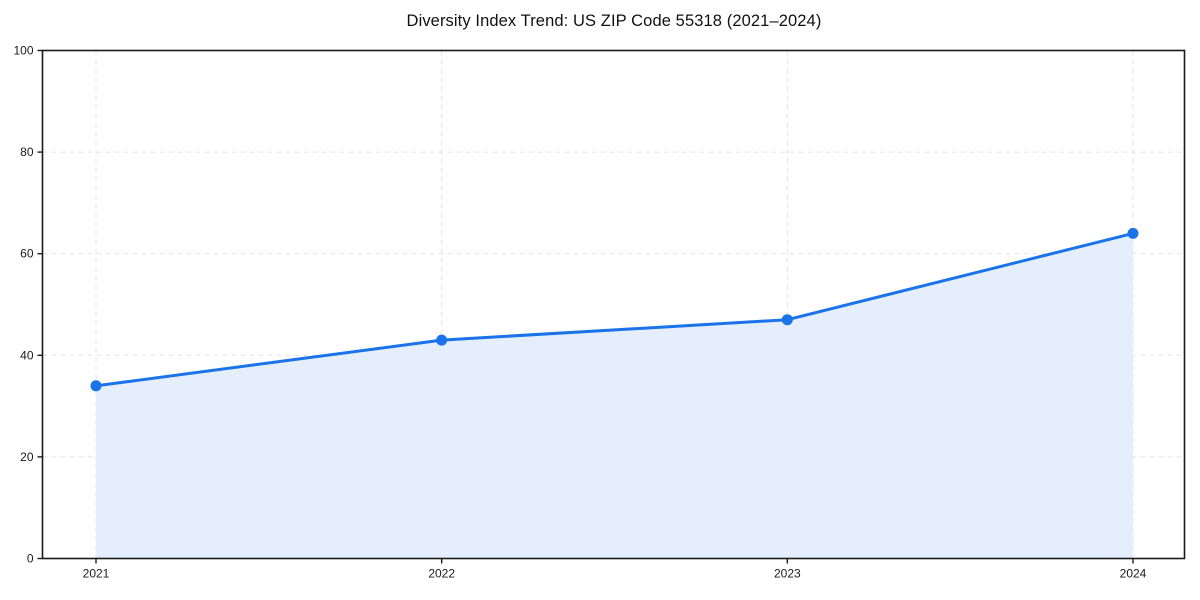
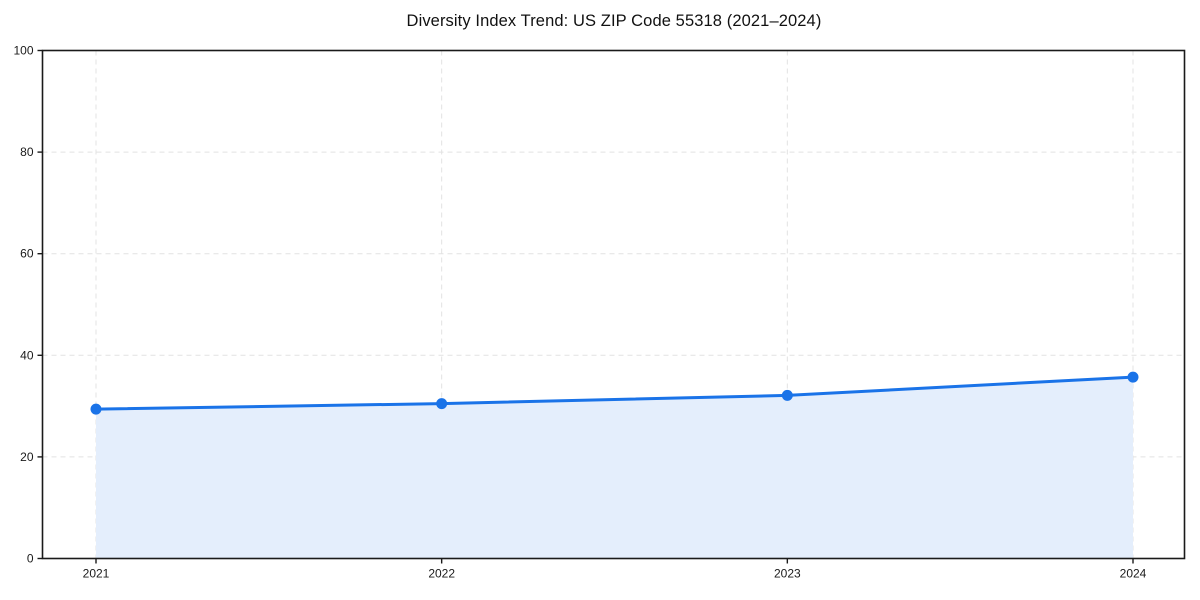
2021: 34 -> 29
2022: 43 -> 30
2023: 47 -> 32
2024: 64 -> 36
